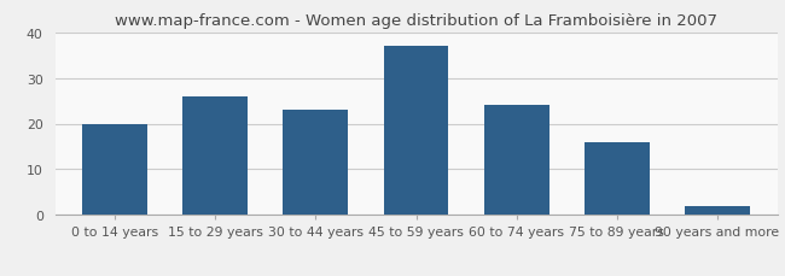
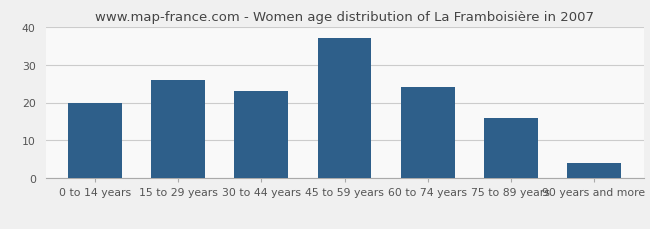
90 years and more: 2 -> 4
